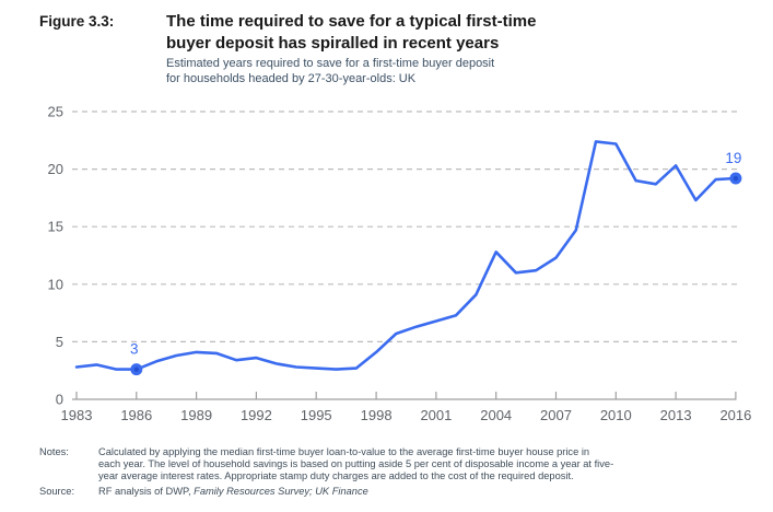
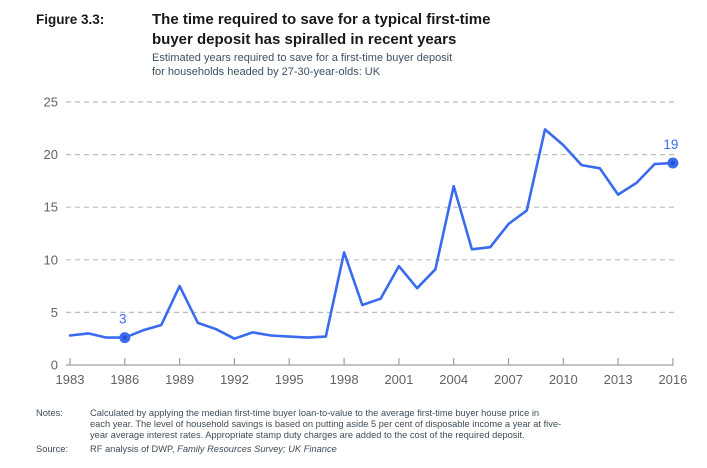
1989: 4.1 -> 7.5
1992: 3.6 -> 2.5
1998: 4.1 -> 10.7
2001: 6.8 -> 9.4
2004: 12.8 -> 17.0
2007: 12.3 -> 13.4
2010: 22.2 -> 20.9
2013: 20.3 -> 16.2
